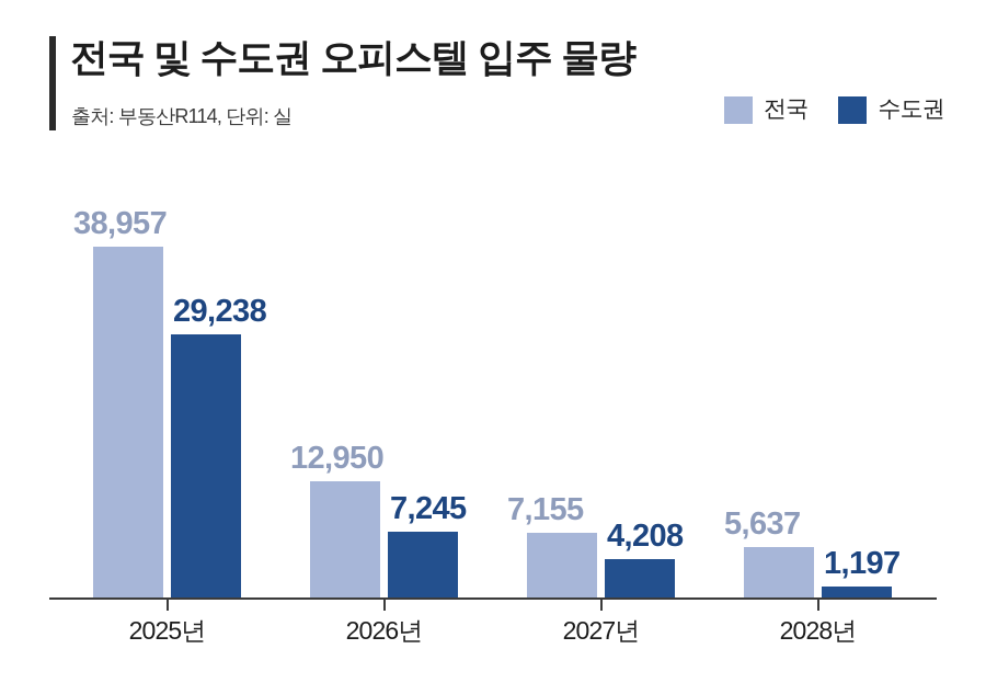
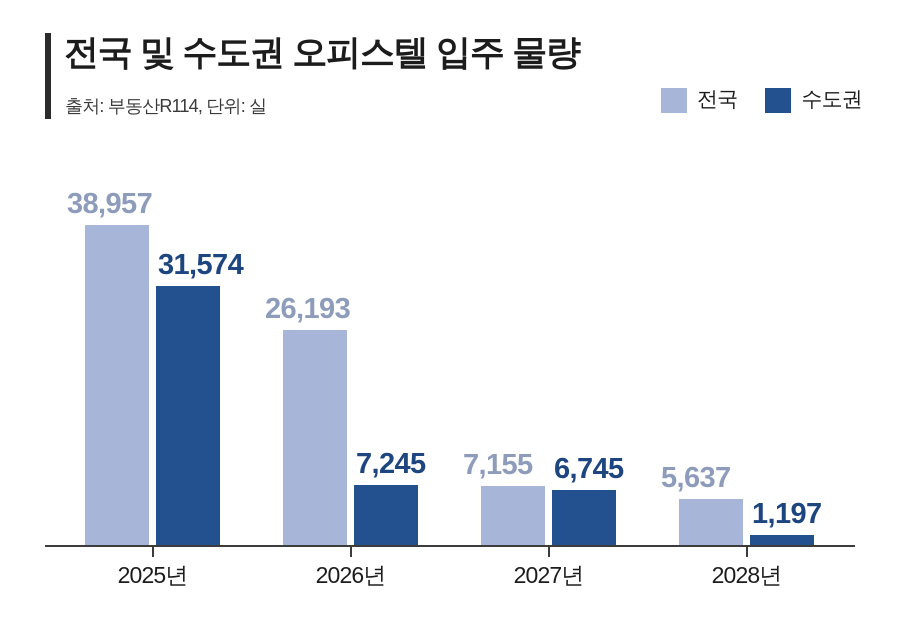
수도권/2025년: 29,238 -> 31,574
전국/2026년: 12,950 -> 26,193
수도권/2027년: 4,208 -> 6,745
